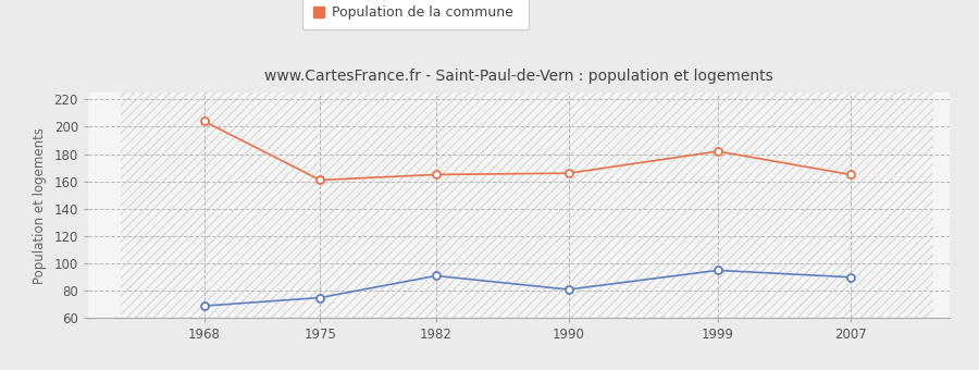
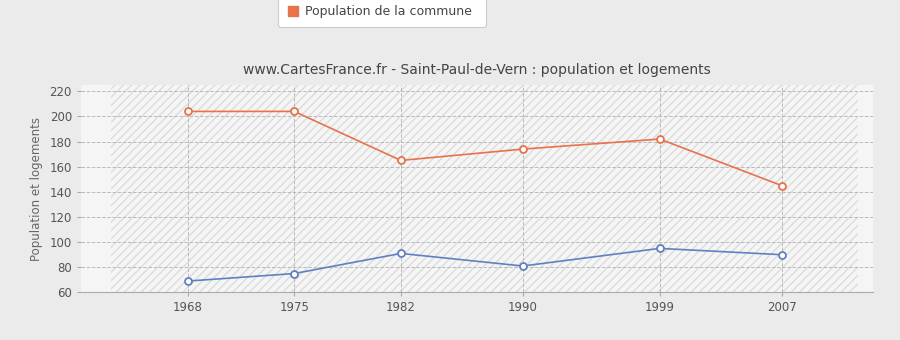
Population de la commune/1975: 161 -> 204
Population de la commune/1990: 166 -> 174
Population de la commune/2007: 165 -> 145
